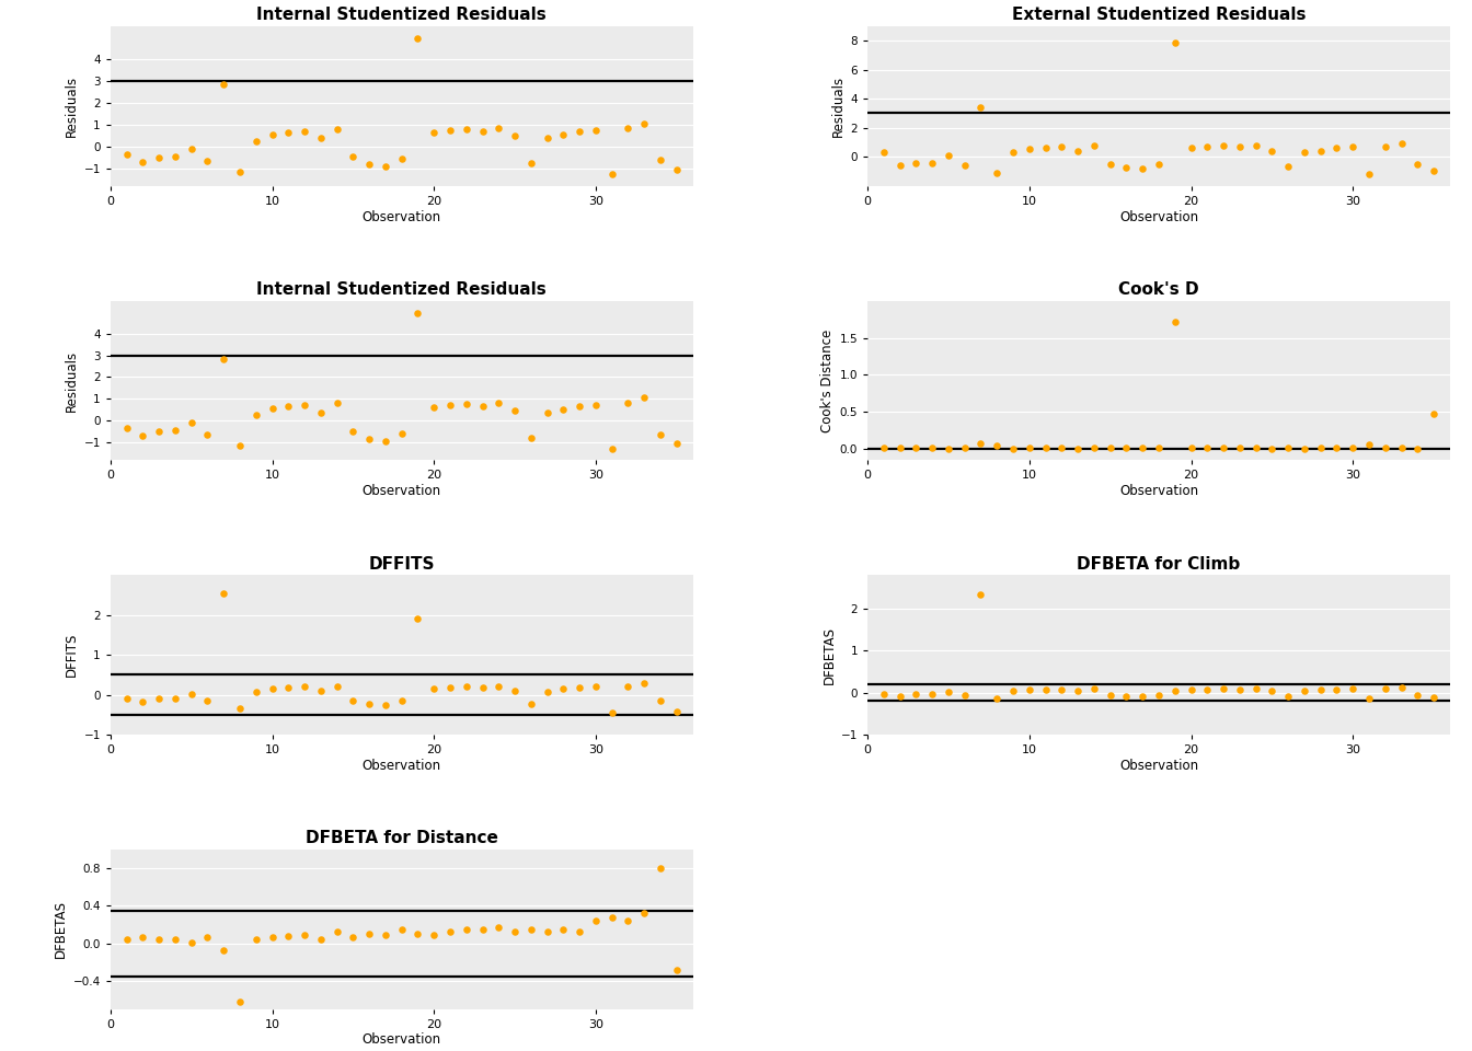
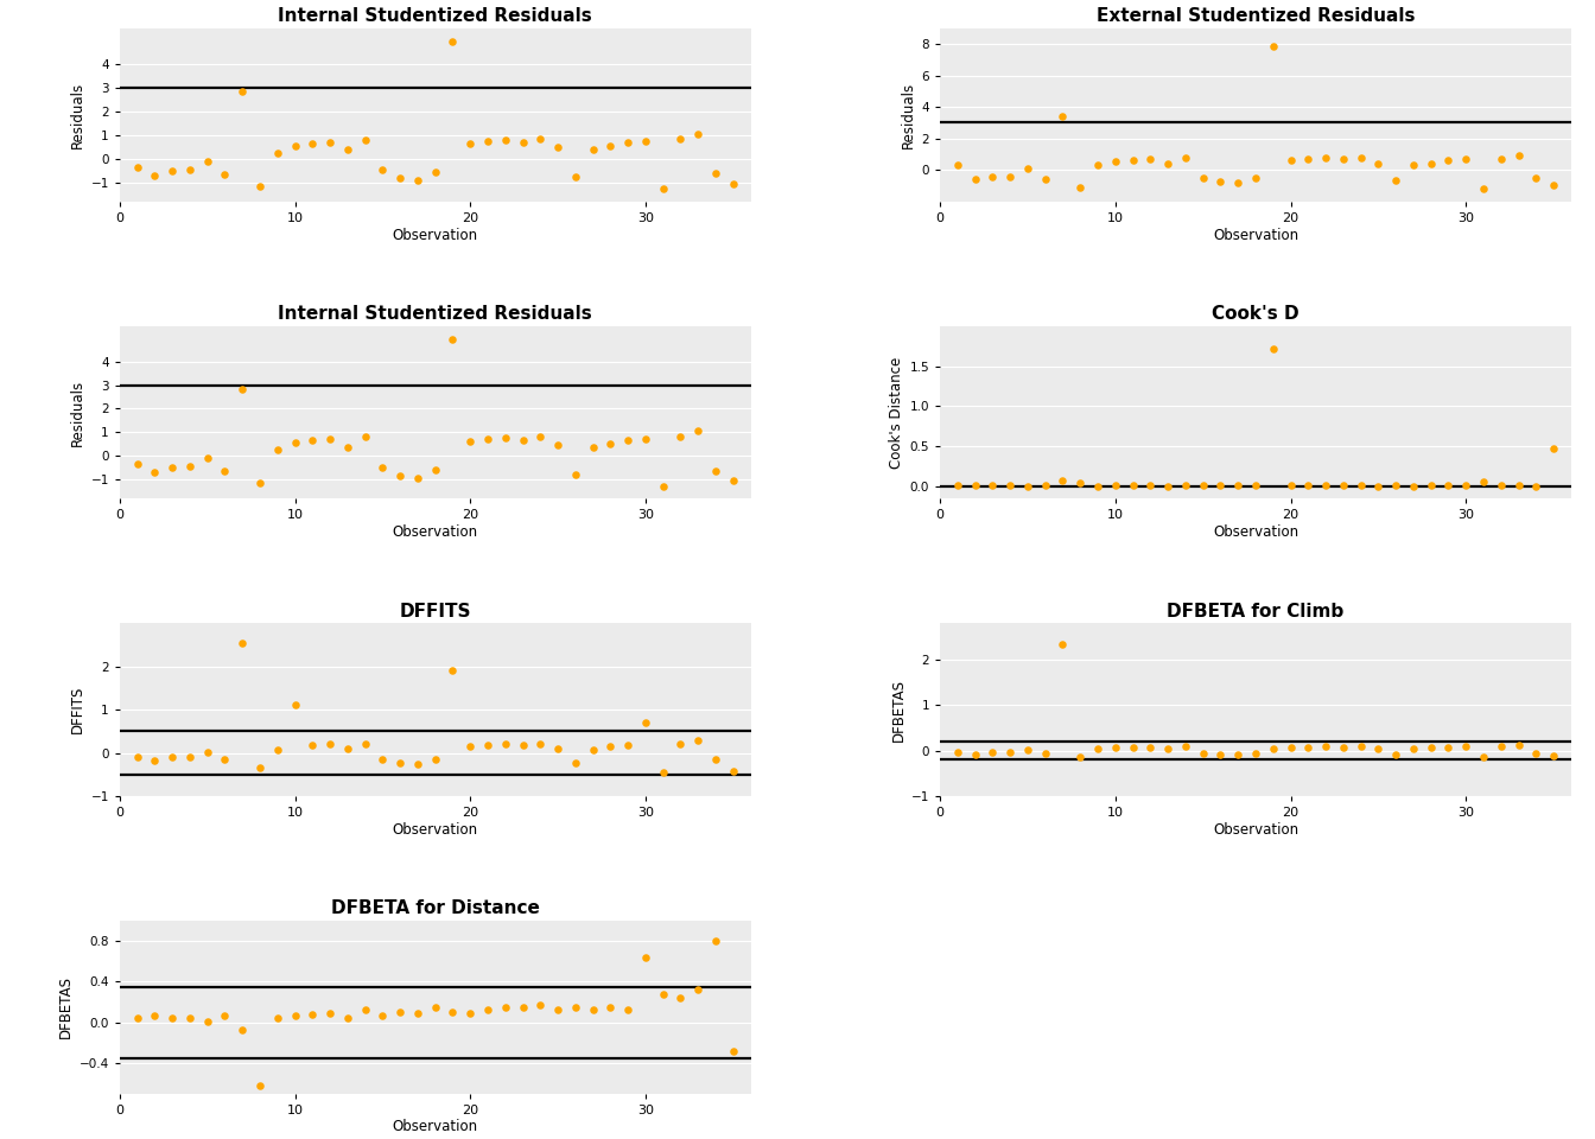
DFFITS/10: 0.16 -> 1.10
DFFITS/30: 0.20 -> 0.70
DFBETA for Distance/30: 0.24 -> 0.64
